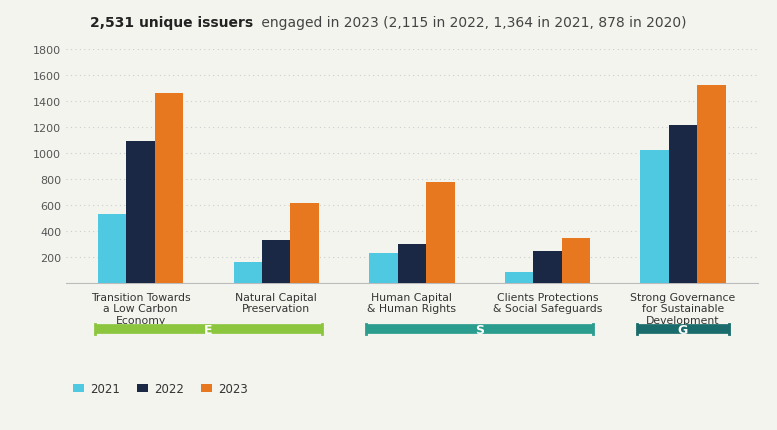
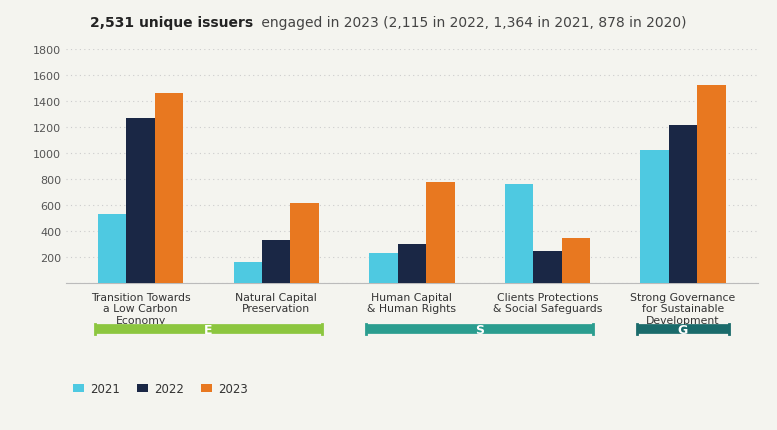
2022/Transition Towards a Low Carbon Economy: 1090 -> 1270
2021/Clients Protections & Social Safeguards: 80 -> 760
